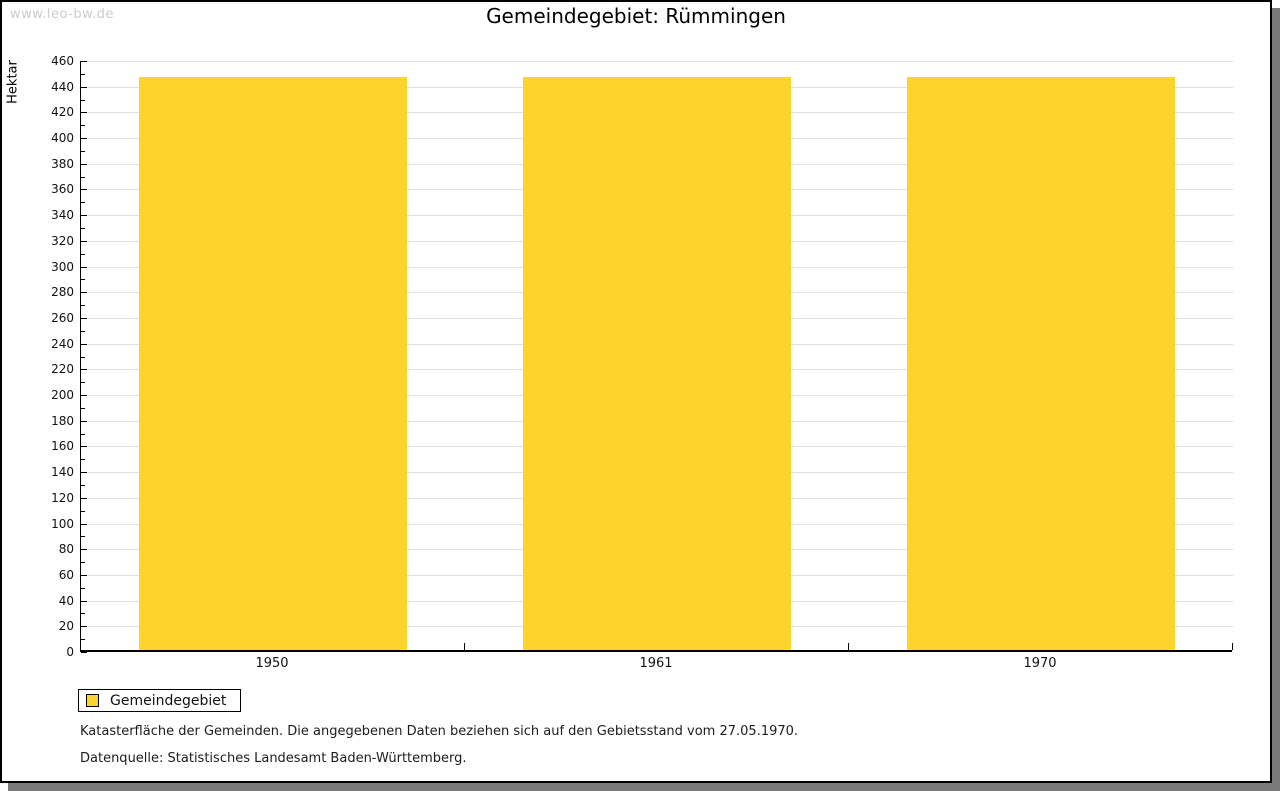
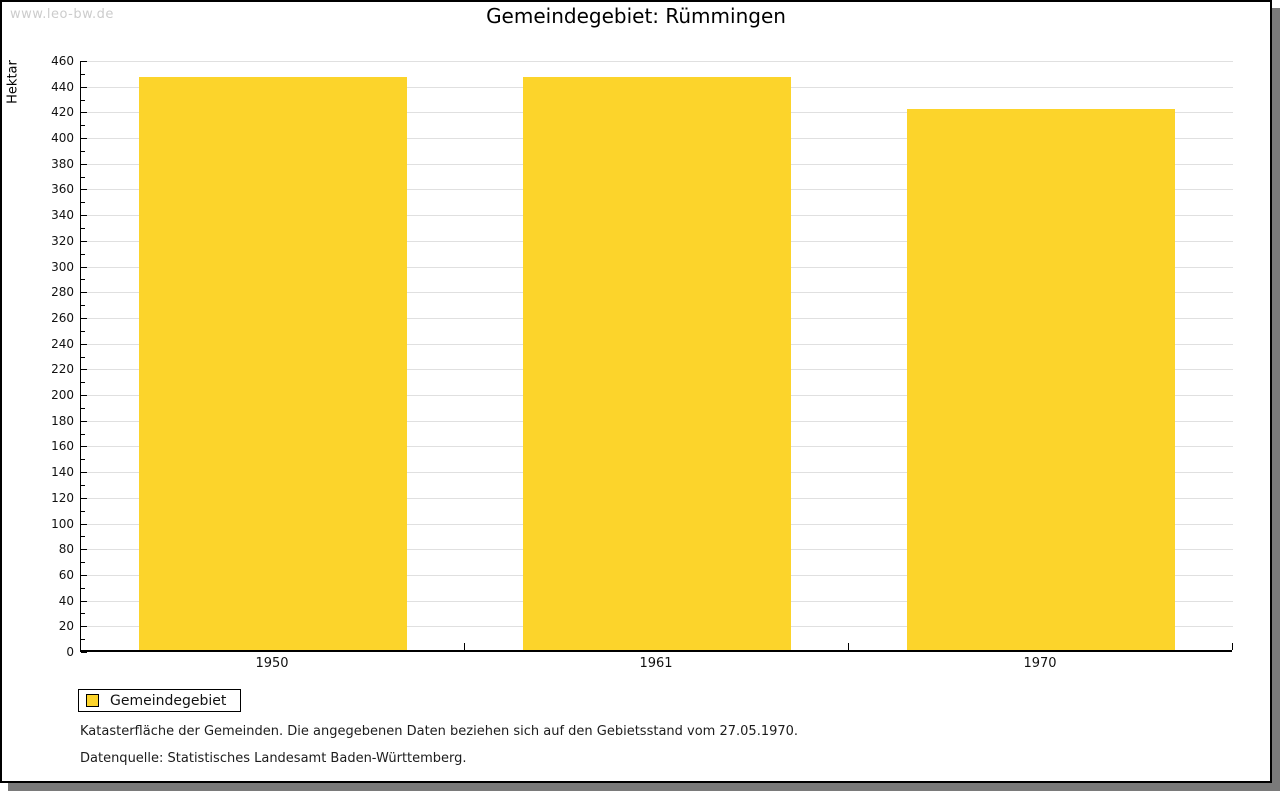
1970: 446 -> 421
